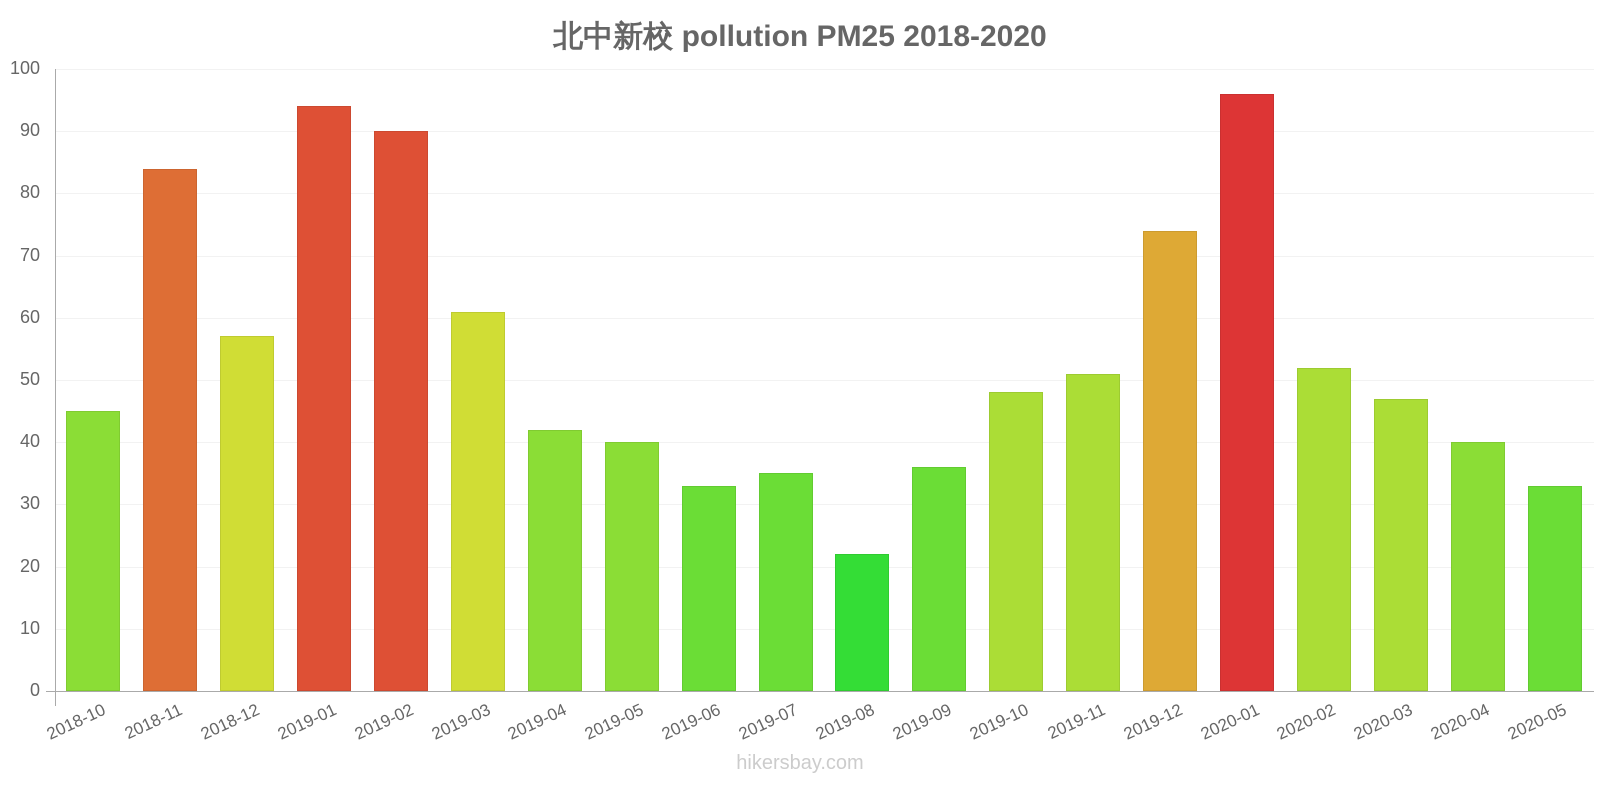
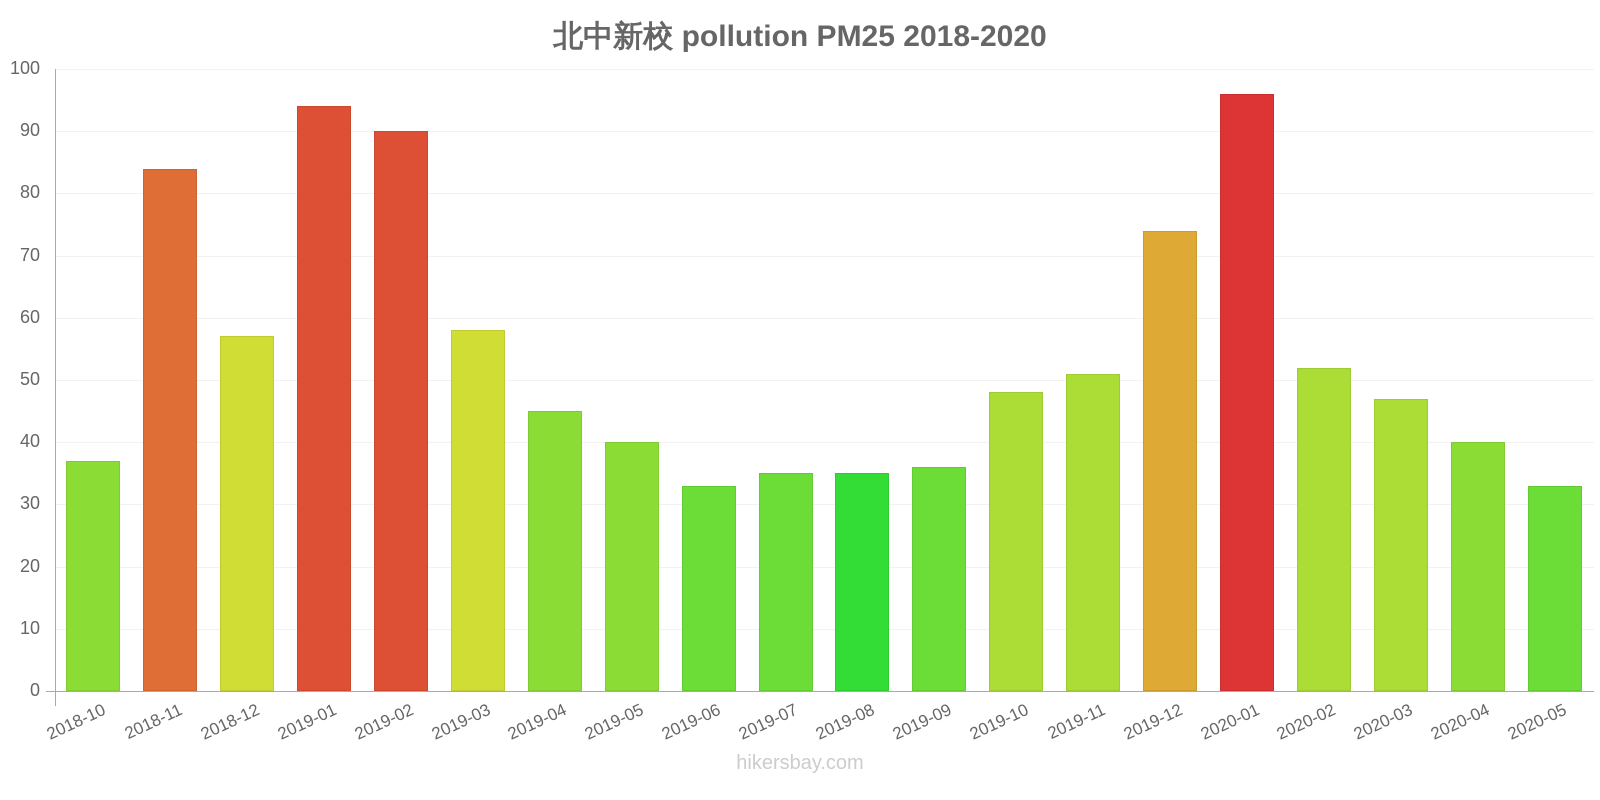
2018-10: 45 -> 37
2019-03: 61 -> 58
2019-04: 42 -> 45
2019-08: 22 -> 35
